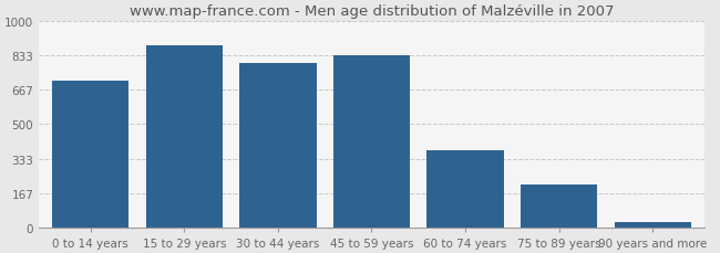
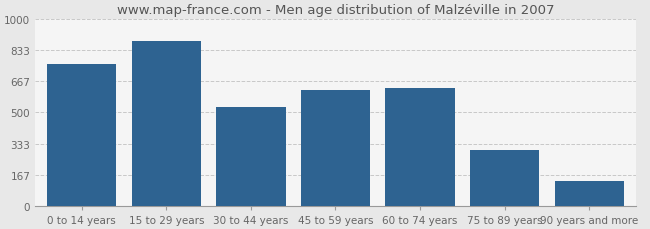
0 to 14 years: 710 -> 760
30 to 44 years: 800 -> 530
45 to 59 years: 840 -> 620
60 to 74 years: 380 -> 630
75 to 89 years: 210 -> 300
90 years and more: 20 -> 130
